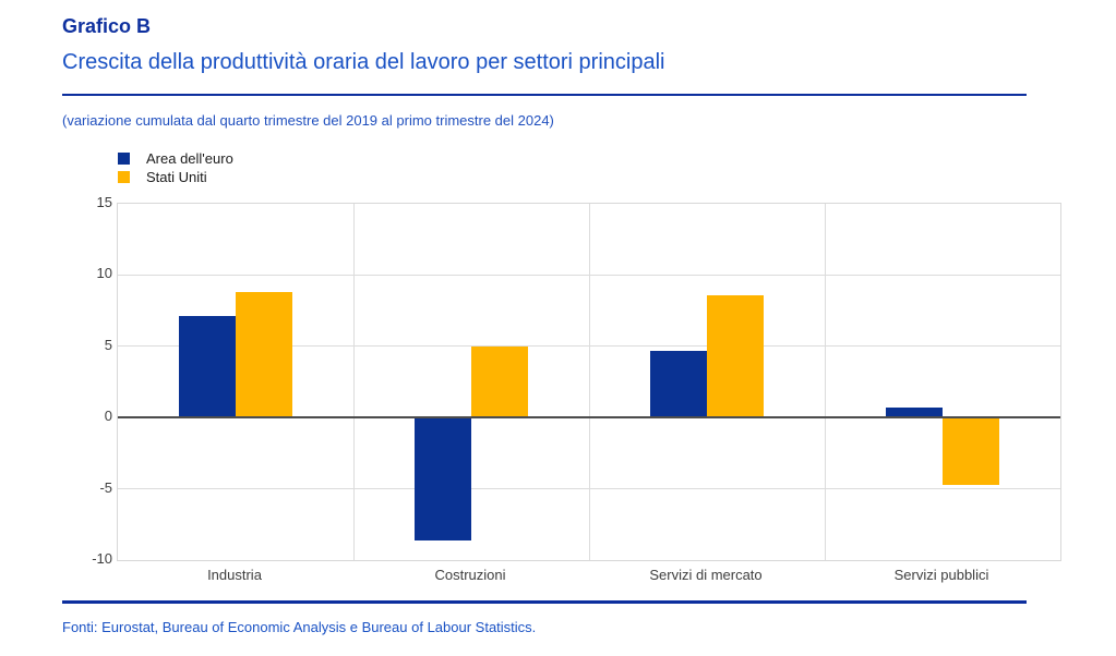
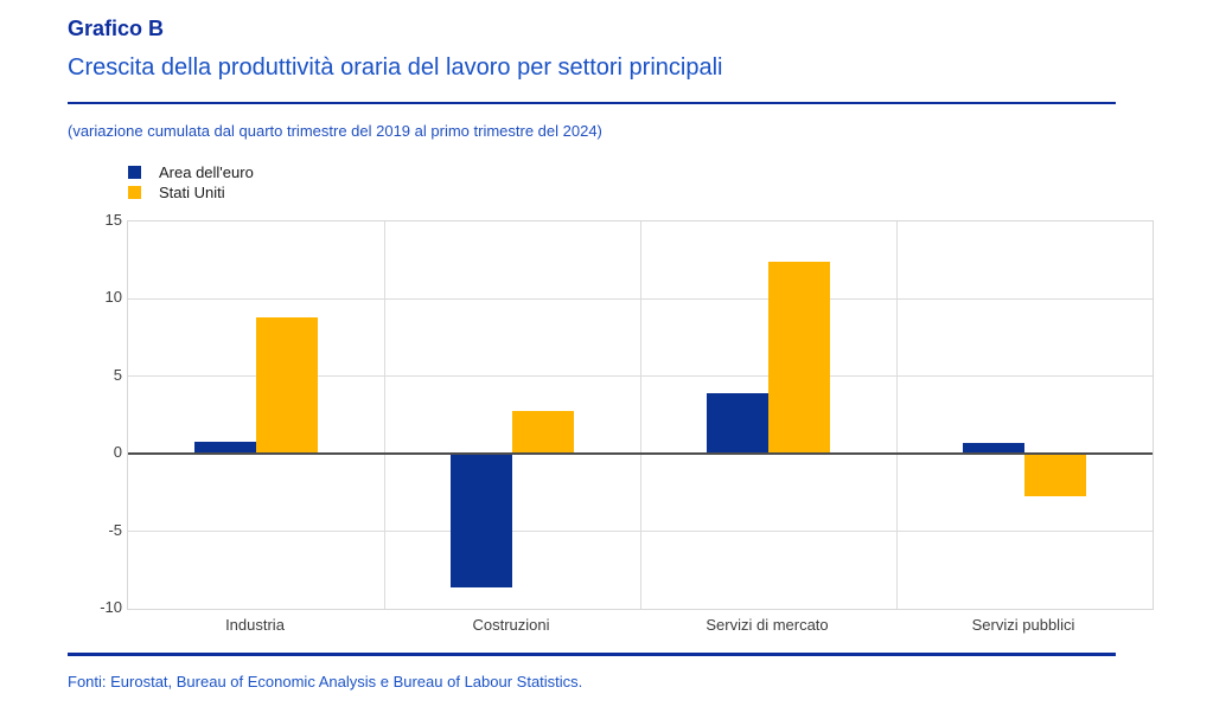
Area dell'euro/Industria: 7.1 -> 0.8
Stati Uniti/Costruzioni: 5.0 -> 2.8
Area dell'euro/Servizi di mercato: 4.7 -> 3.9
Stati Uniti/Servizi di mercato: 8.6 -> 12.4
Stati Uniti/Servizi pubblici: -4.7 -> -2.7
